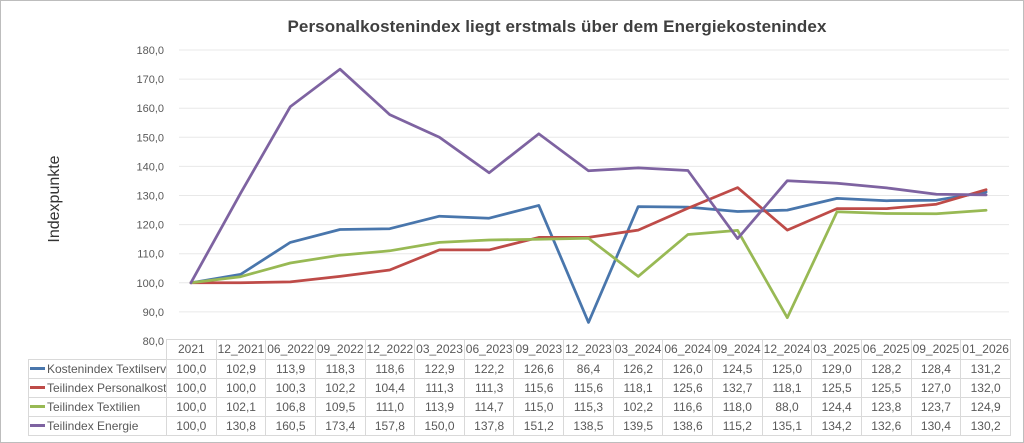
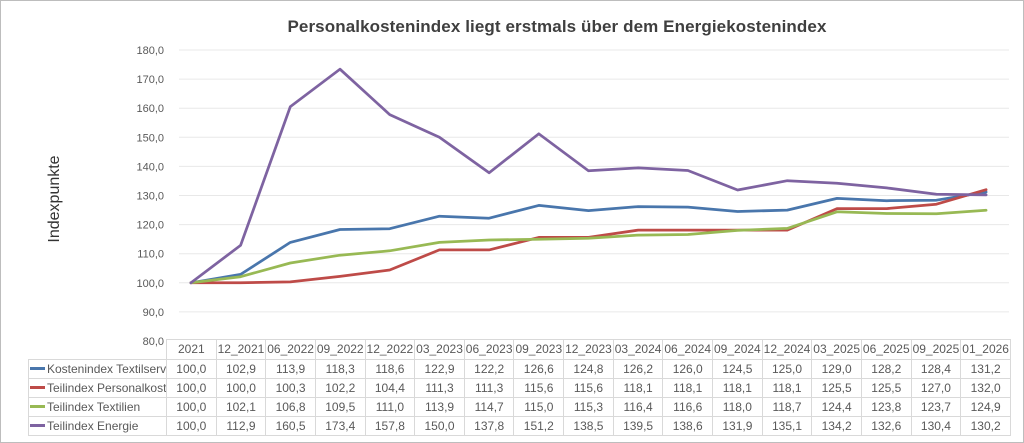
Teilindex Energie/12_2021: 130,8 -> 112,9
Kostenindex Textilservice/12_2023: 86,4 -> 124,8
Teilindex Textilien/03_2024: 102,2 -> 116,4
Teilindex Personalkosten/06_2024: 125,6 -> 118,1
Teilindex Personalkosten/09_2024: 132,7 -> 118,1
Teilindex Energie/09_2024: 115,2 -> 131,9
Teilindex Textilien/12_2024: 88,0 -> 118,7
